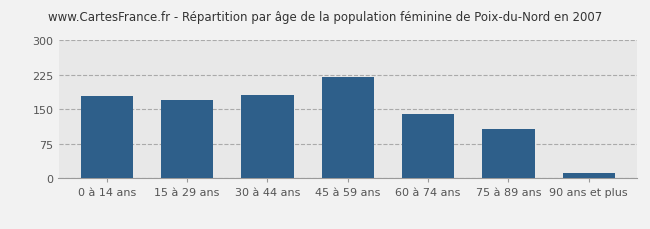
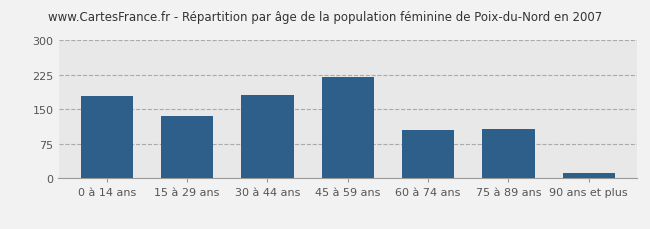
15 à 29 ans: 171 -> 135
60 à 74 ans: 141 -> 105
